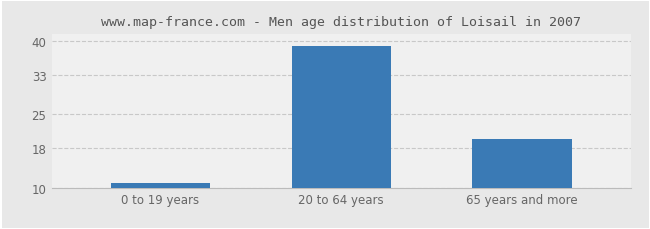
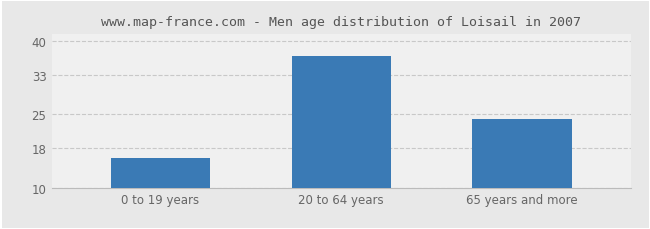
0 to 19 years: 11 -> 16
20 to 64 years: 39 -> 37
65 years and more: 20 -> 24
